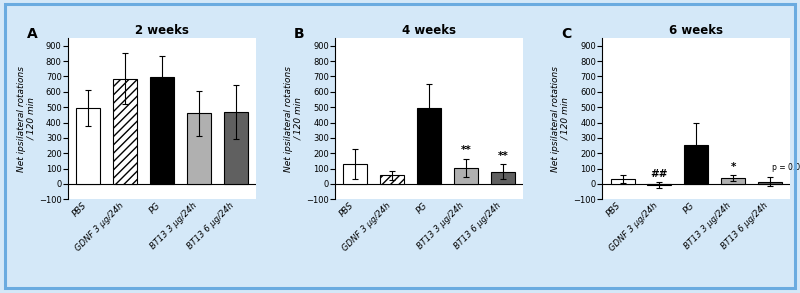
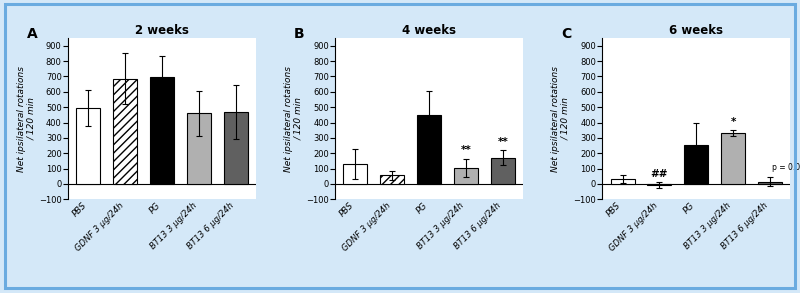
4 weeks/PG: 500 -> 450
4 weeks/BT13 6 μg/24h: 80 -> 170
6 weeks/BT13 3 μg/24h: 40 -> 330
